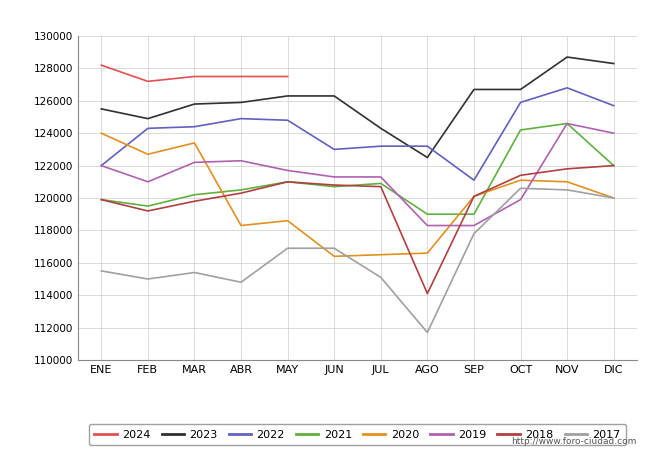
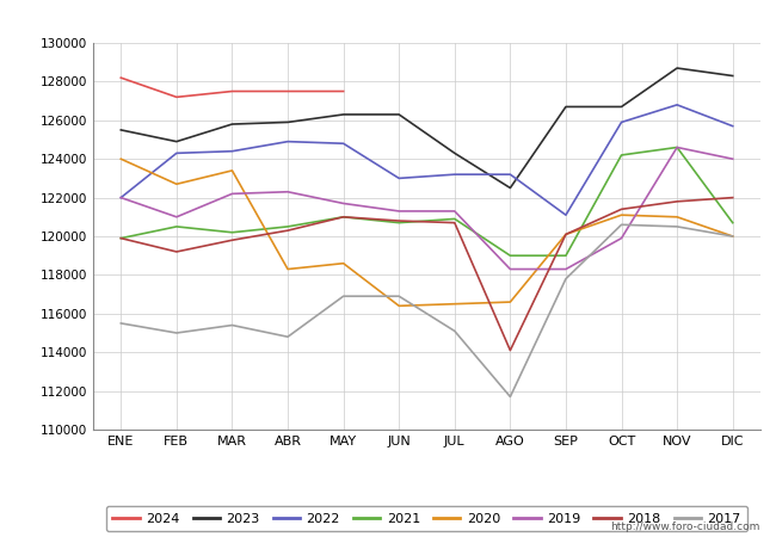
2021/FEB: 119500 -> 120500
2021/DIC: 122000 -> 120700
